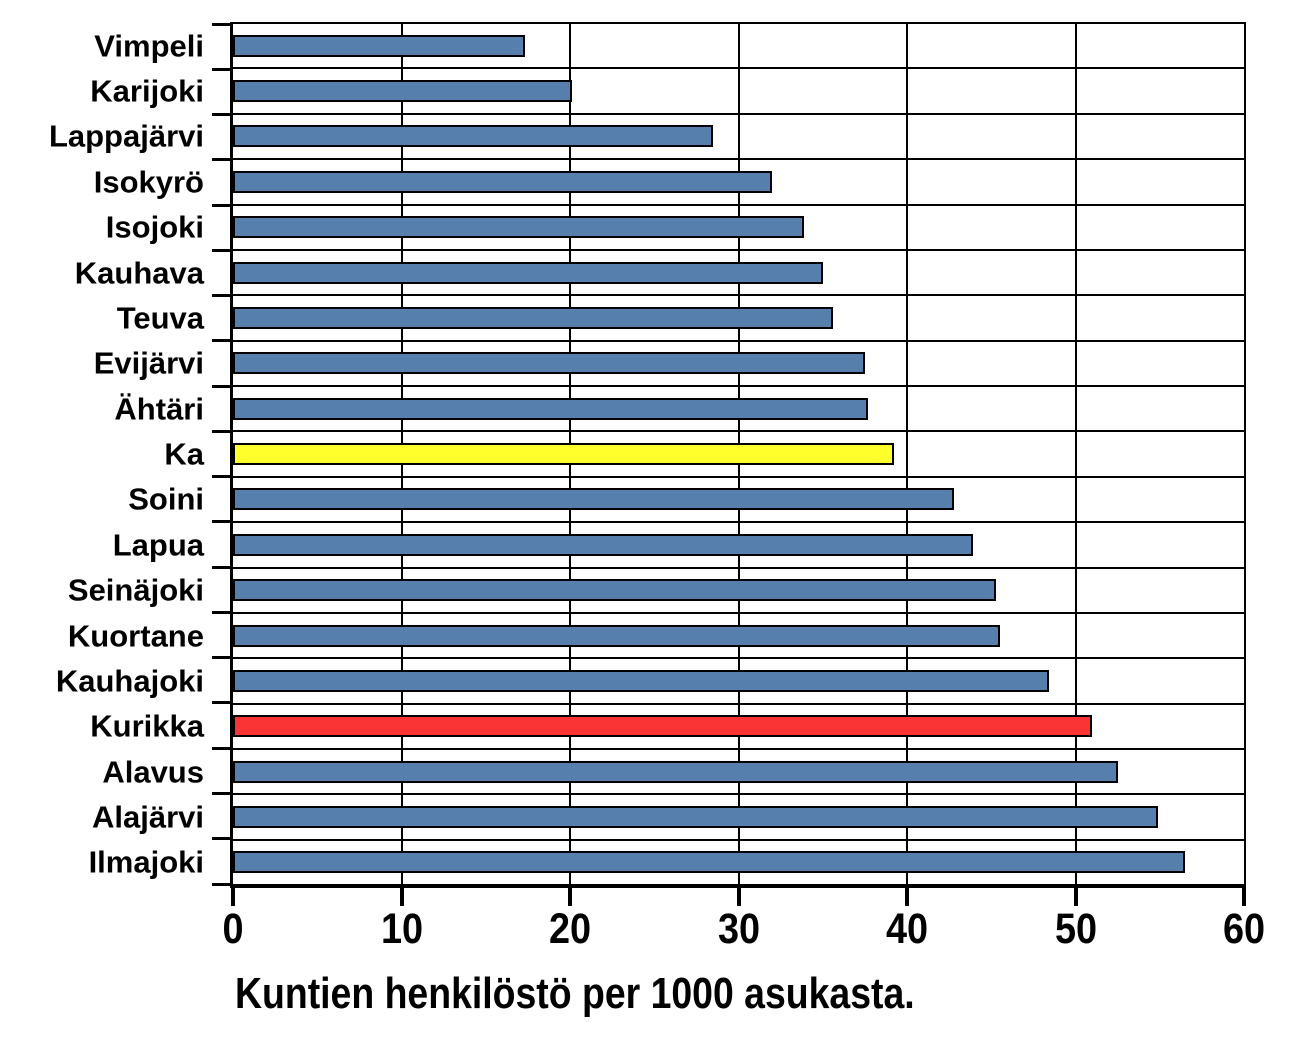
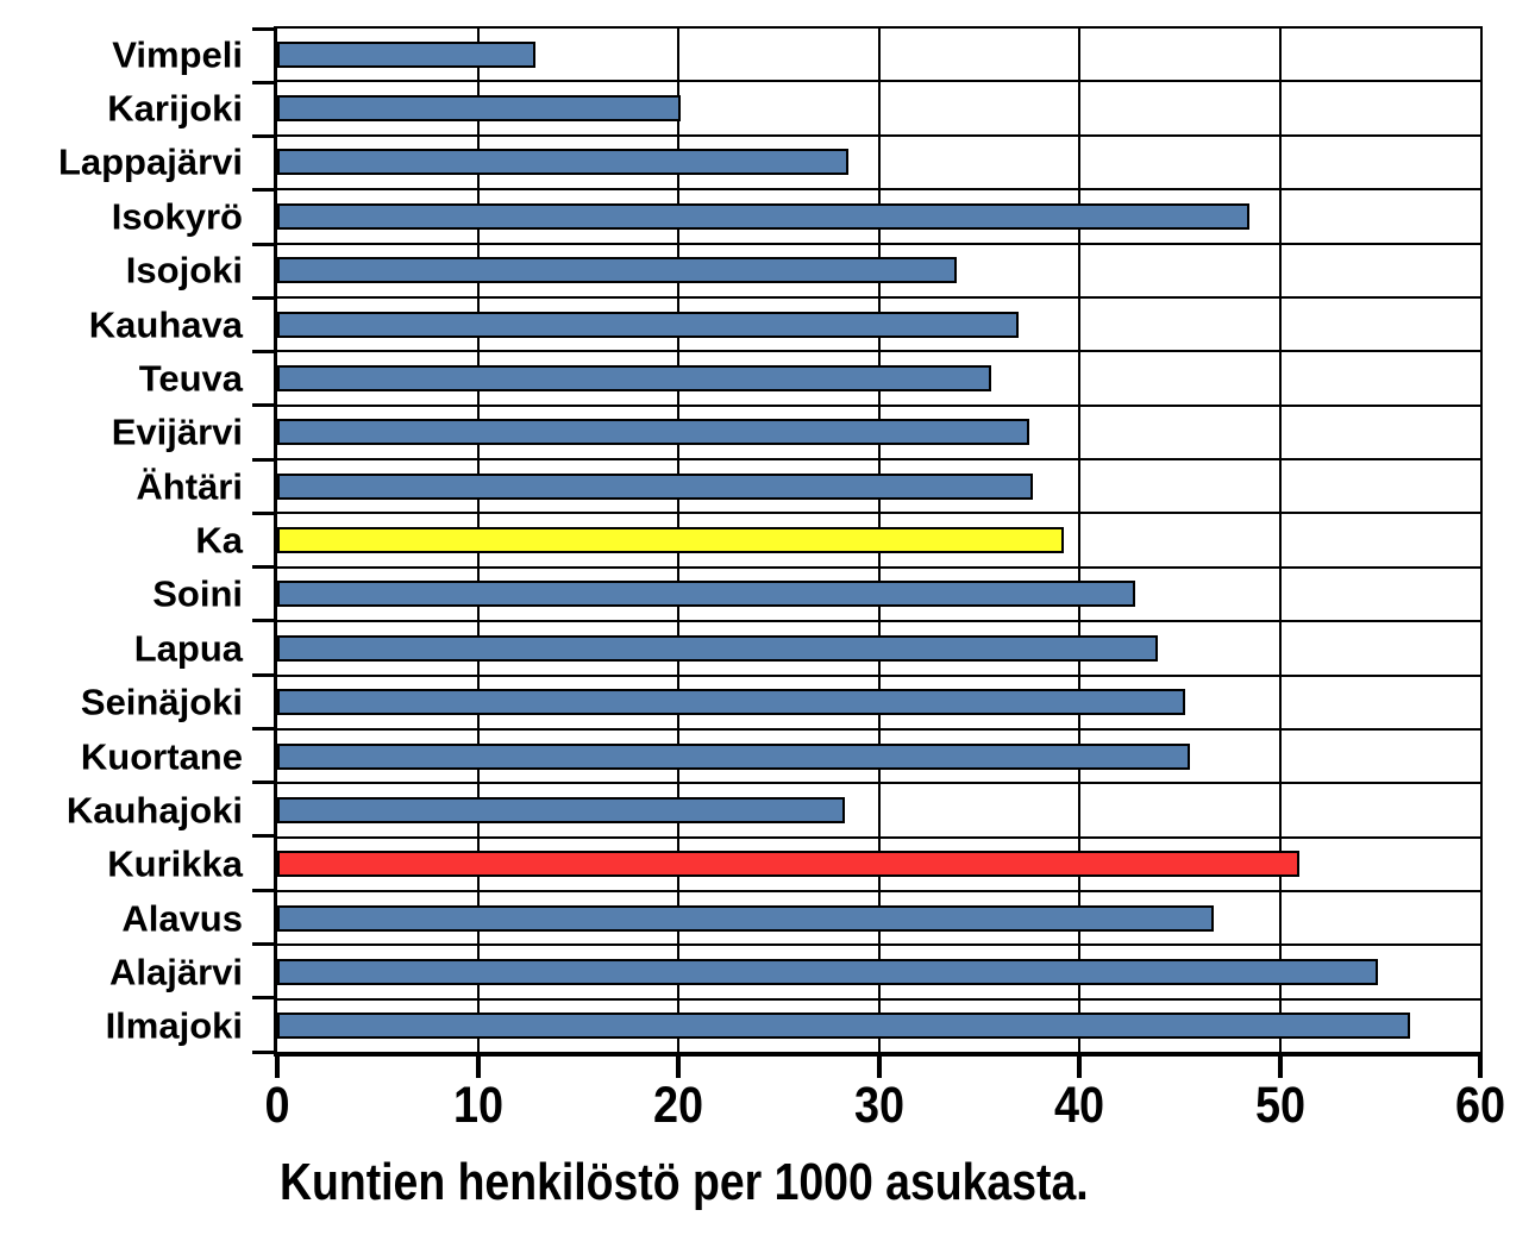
Vimpeli: 17.3 -> 12.9
Isokyrö: 32.0 -> 48.5
Kauhava: 35.0 -> 37.0
Kauhajoki: 48.4 -> 28.3
Alavus: 52.5 -> 46.7
